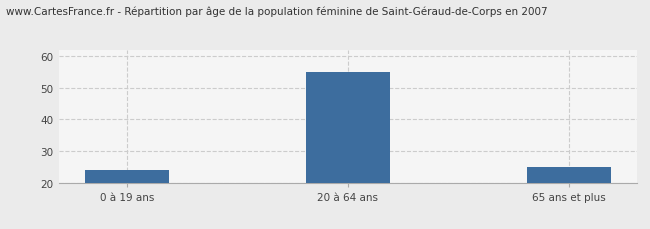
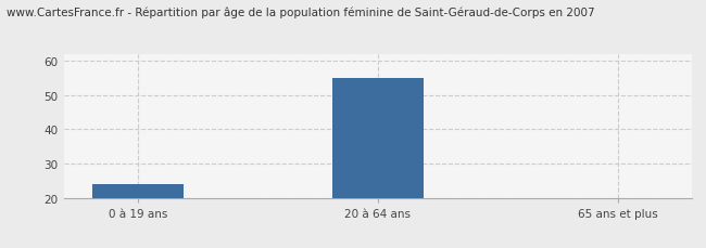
65 ans et plus: 25 -> 20
